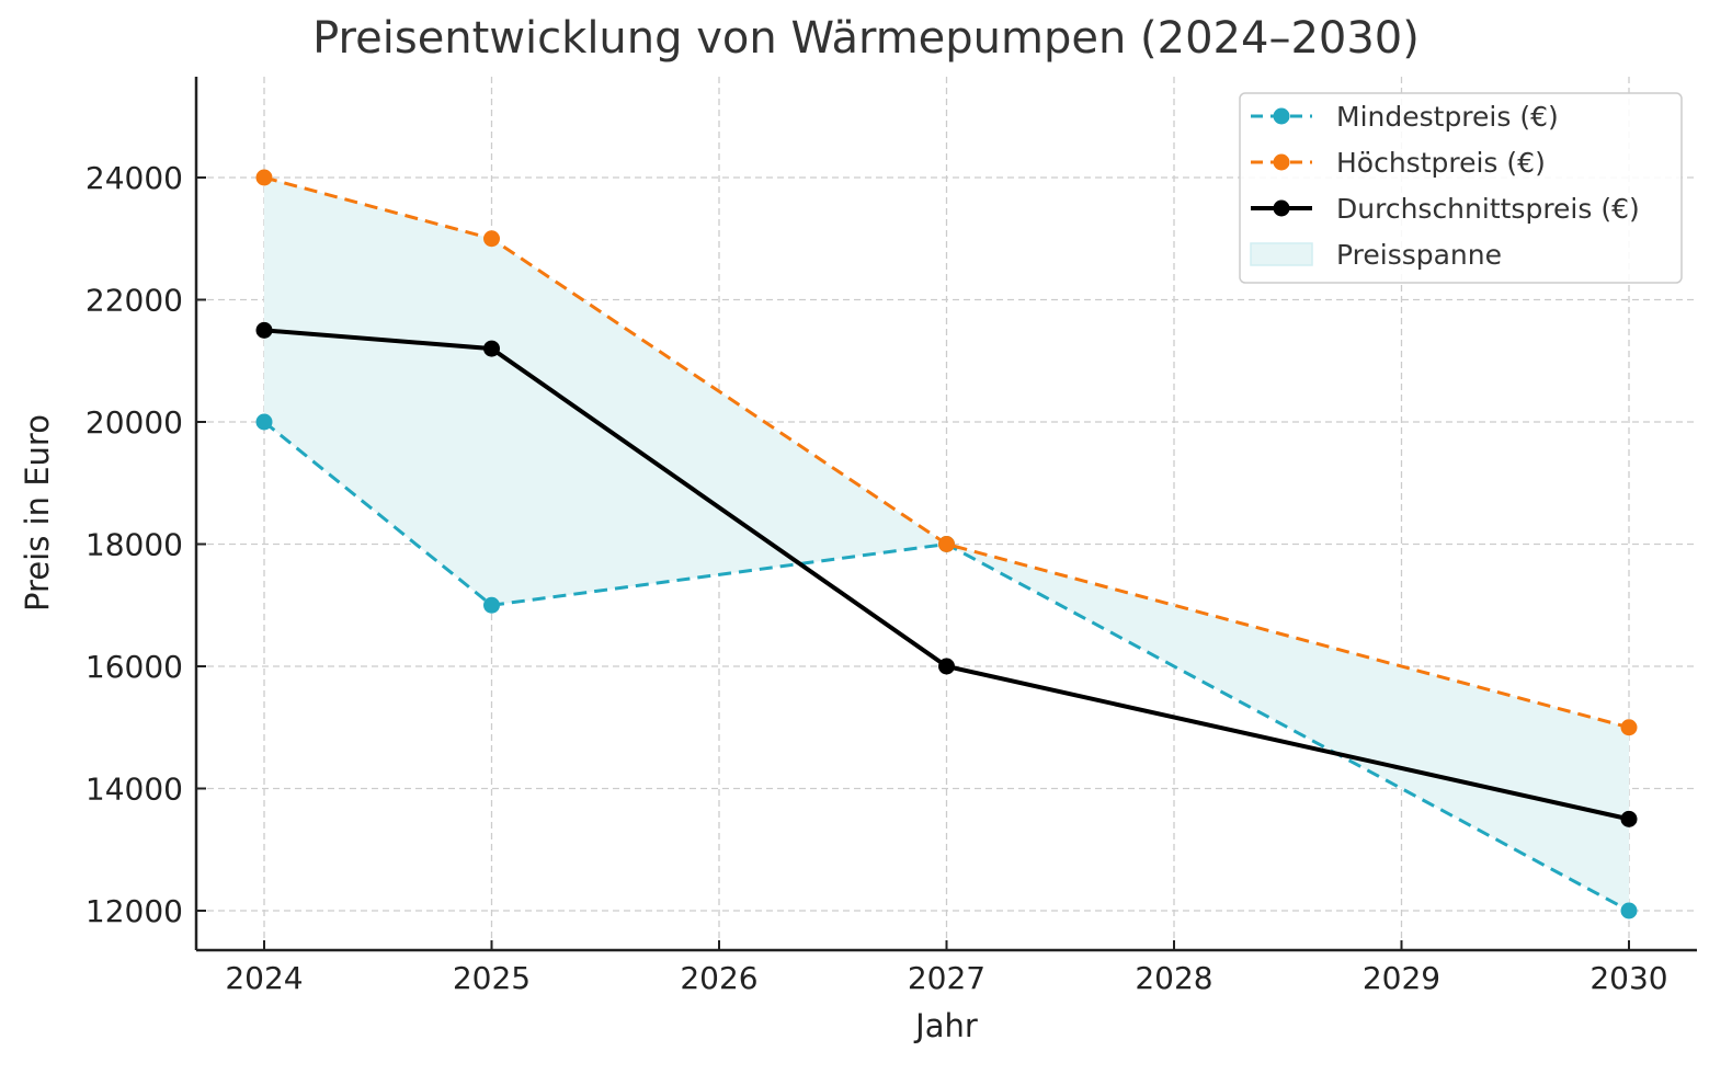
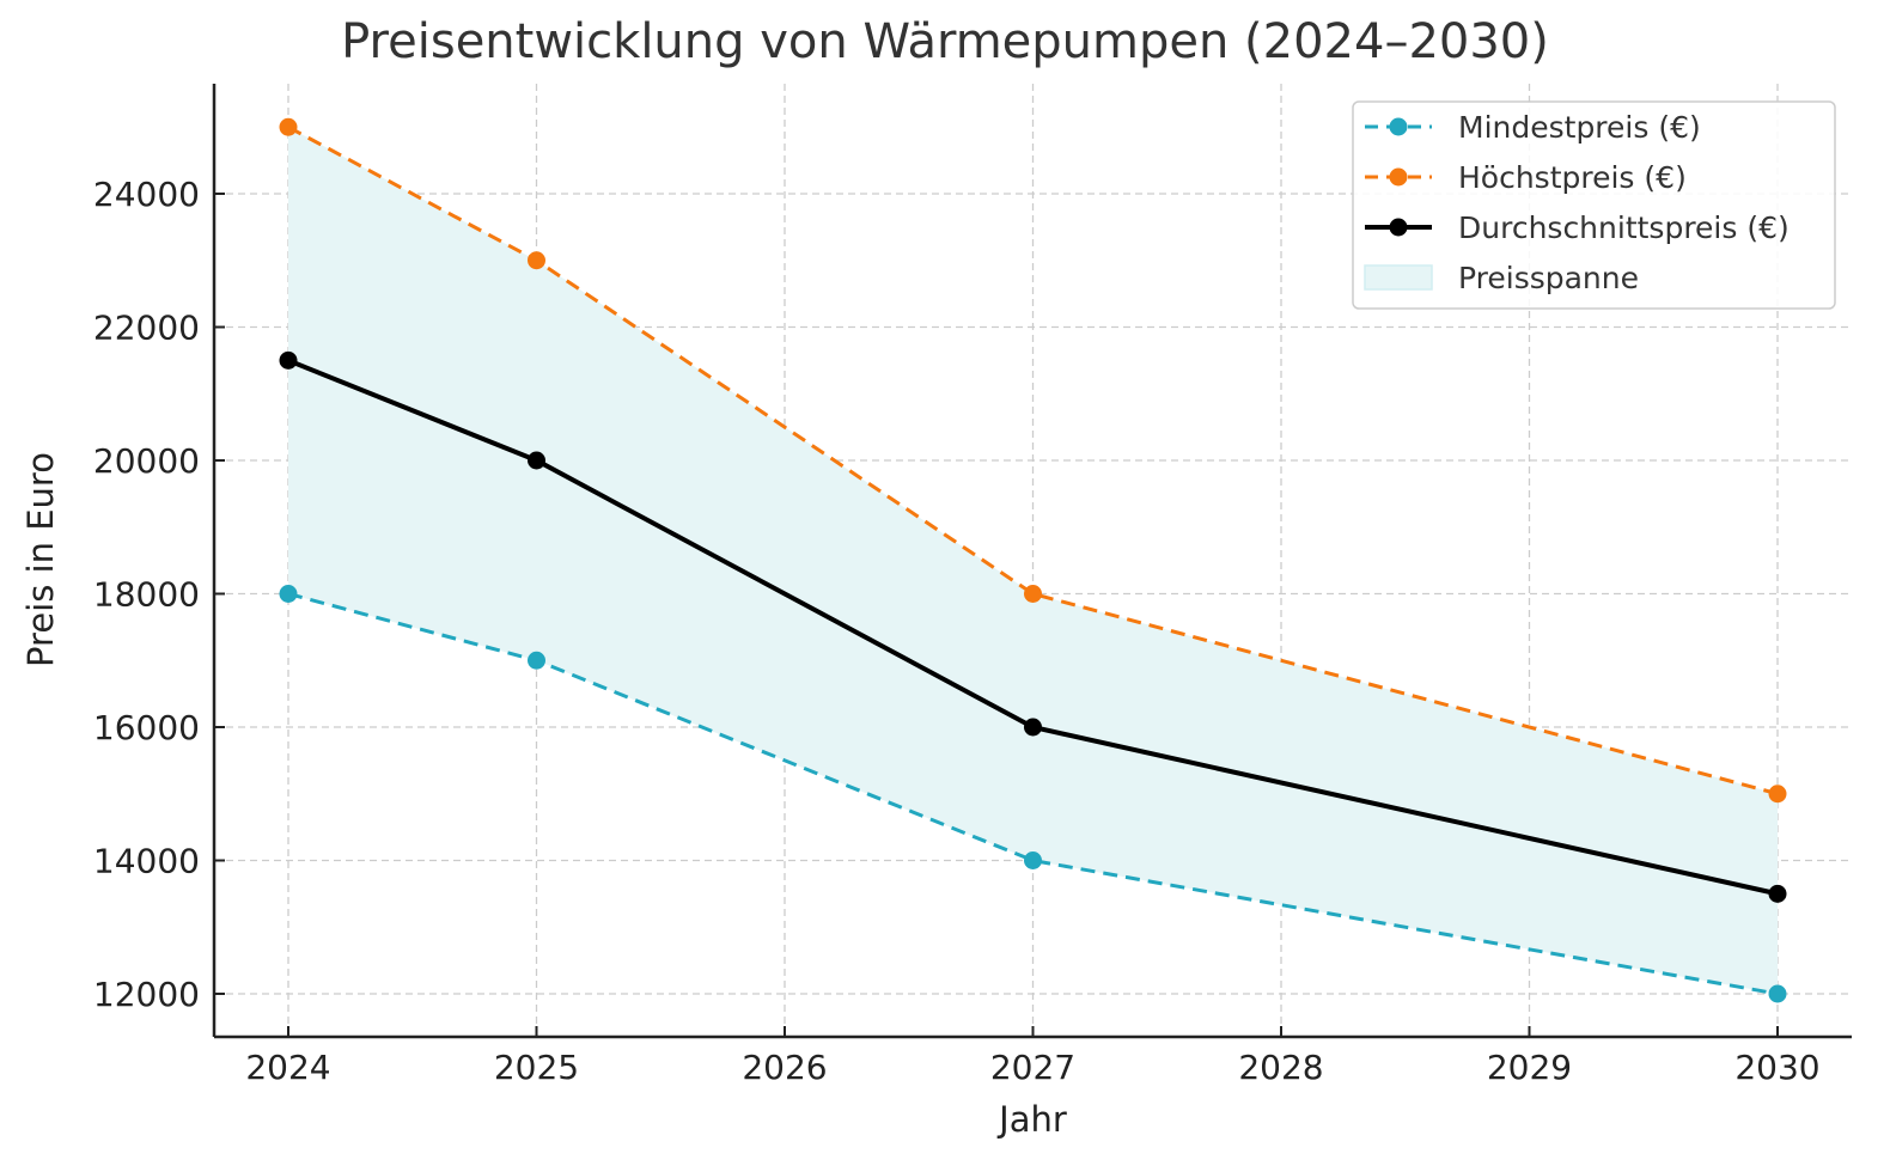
Mindestpreis (€)/2024: 20000 -> 18000
Höchstpreis (€)/2024: 24000 -> 25000
Durchschnittspreis (€)/2025: 21200 -> 20000
Mindestpreis (€)/2027: 18000 -> 14000
